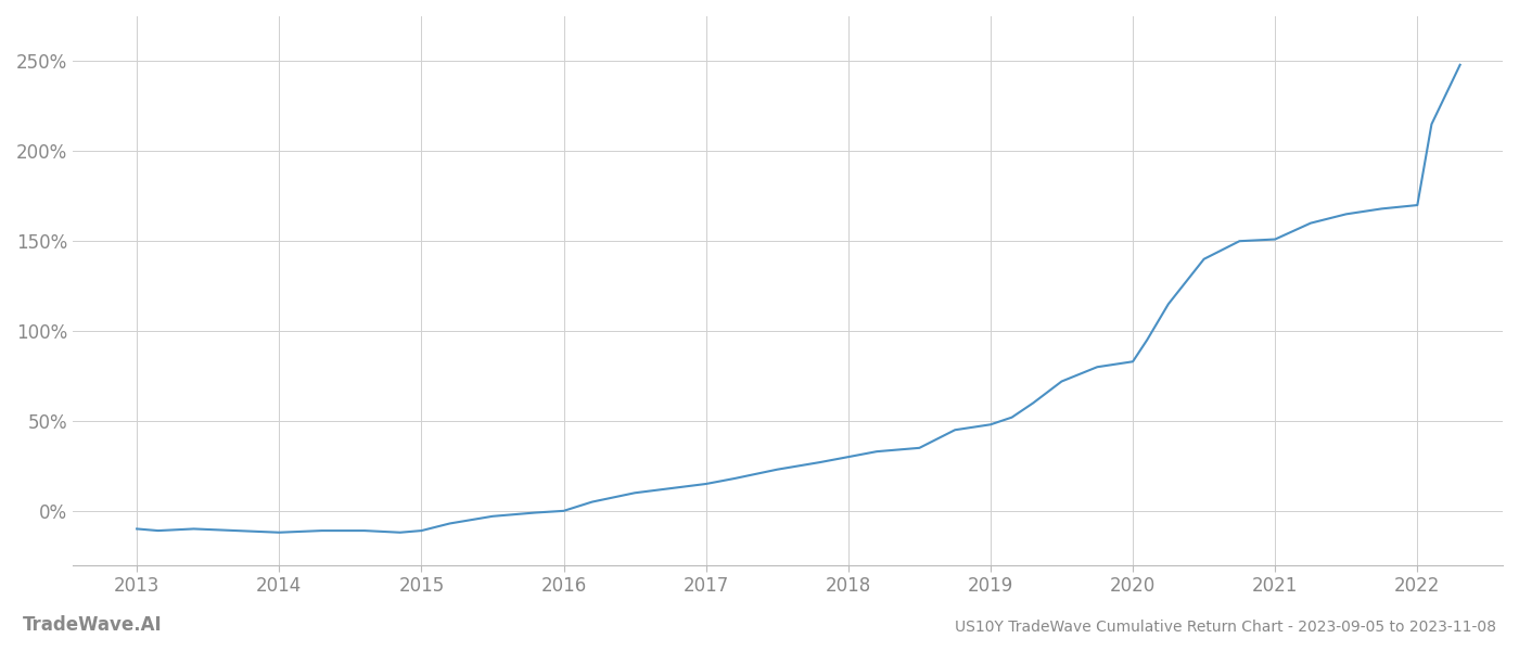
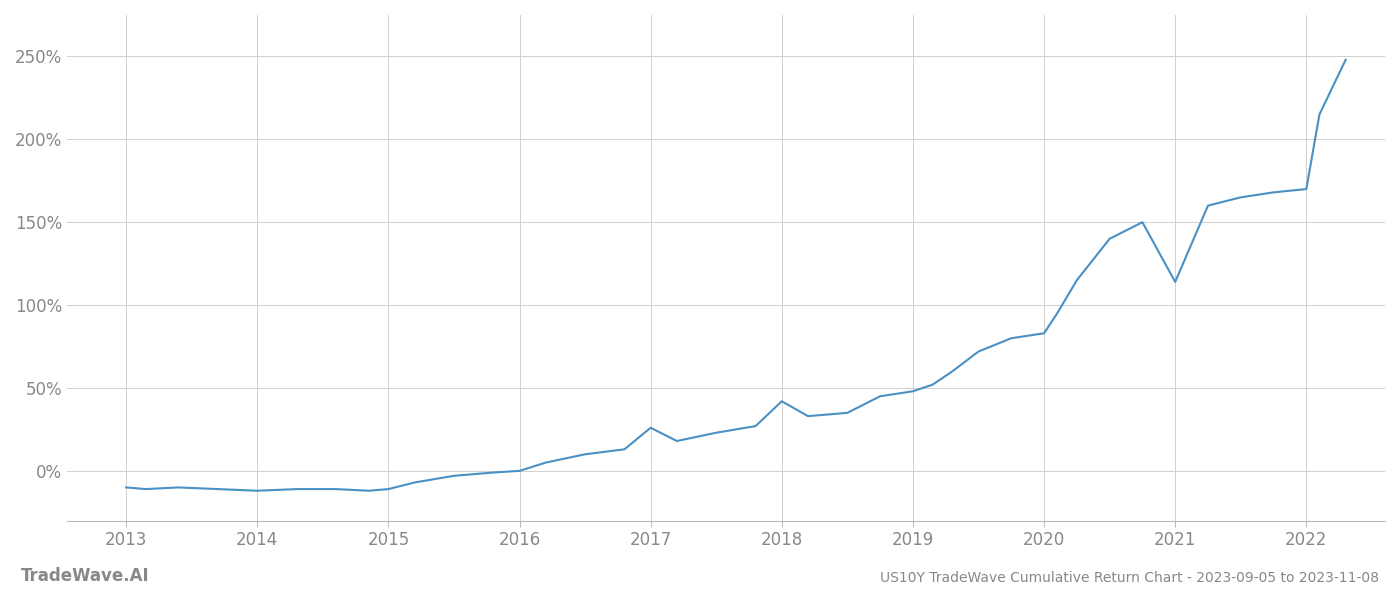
2017: 15% -> 26%
2018: 30% -> 42%
2021: 151% -> 114%
